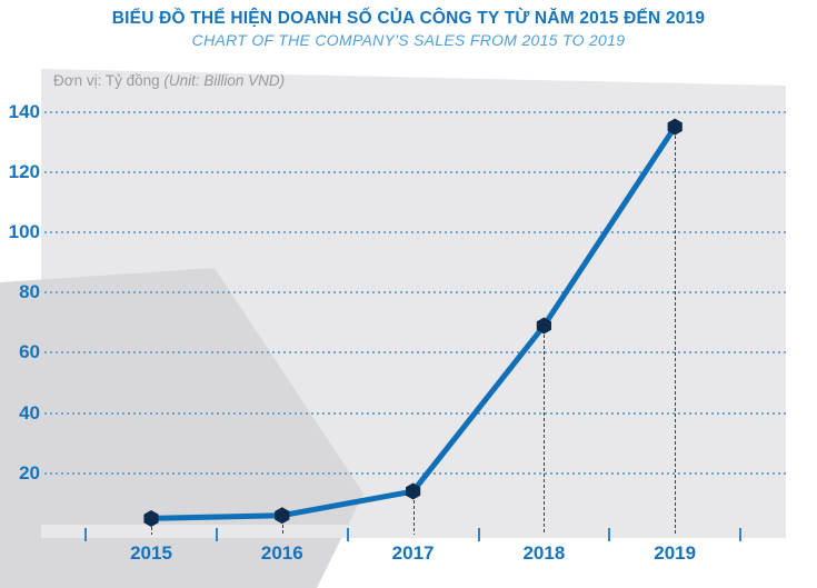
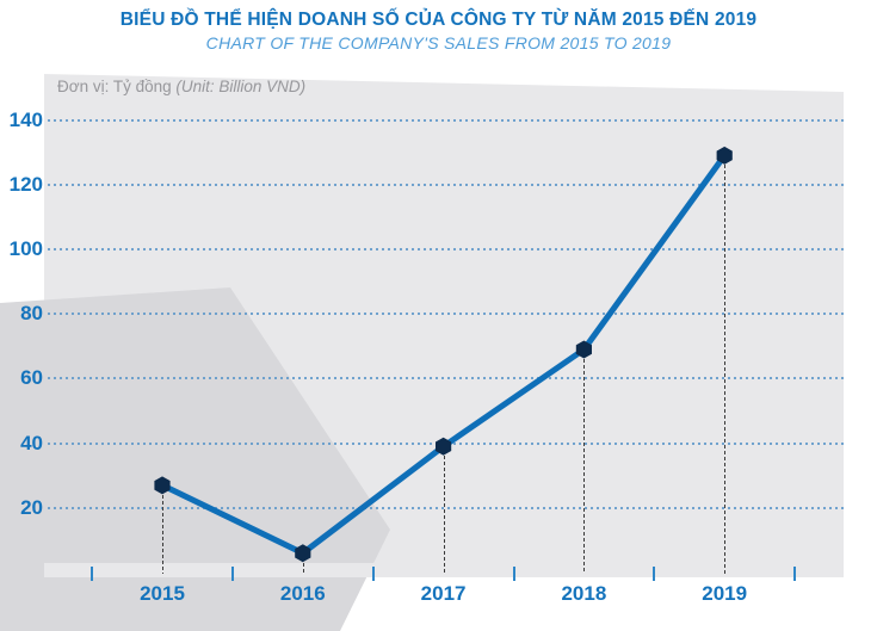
2015: 5 -> 27
2017: 14 -> 39
2019: 135 -> 129
